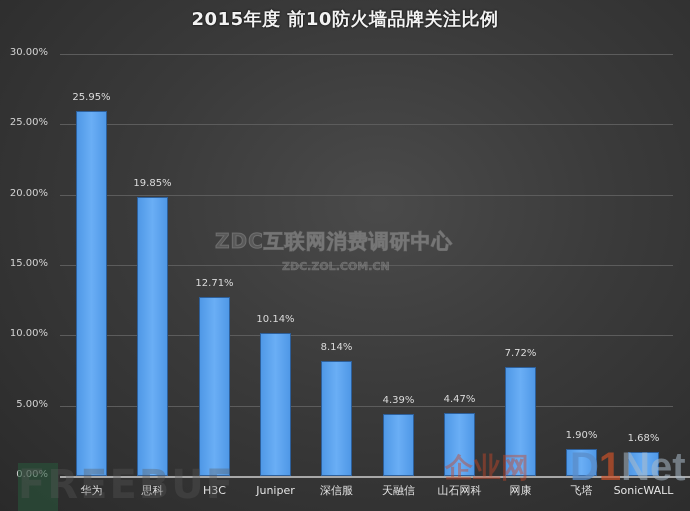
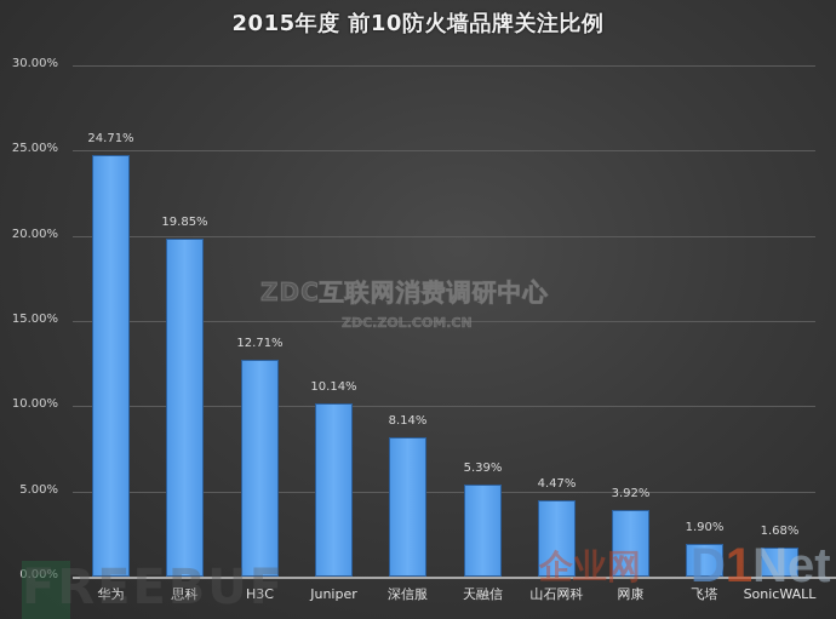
华为: 25.95% -> 24.71%
天融信: 4.39% -> 5.39%
网康: 7.72% -> 3.92%
